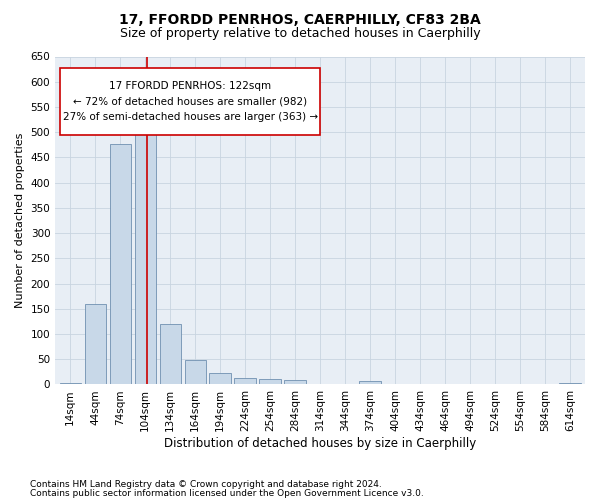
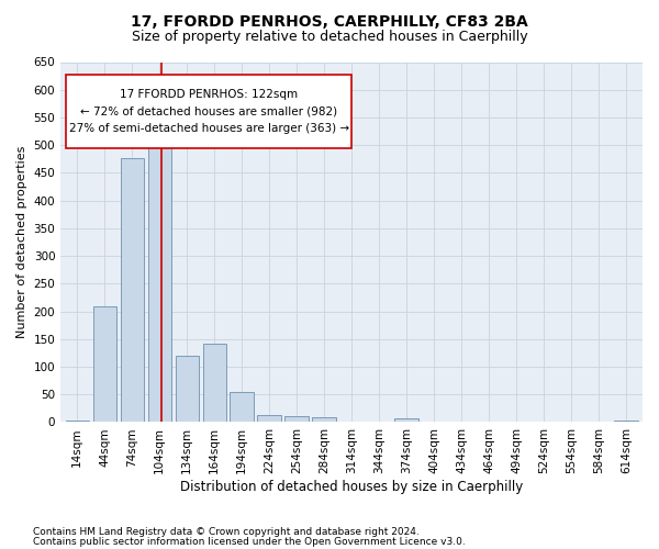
44sqm: 160 -> 210
164sqm: 49 -> 142
194sqm: 22 -> 54
